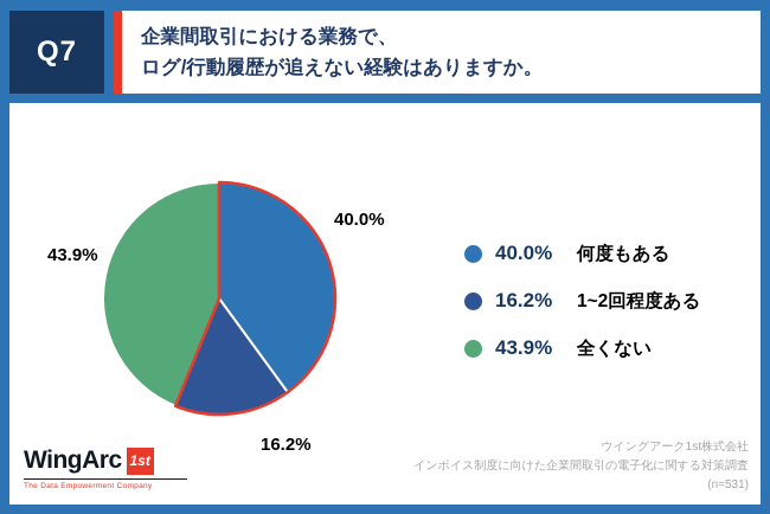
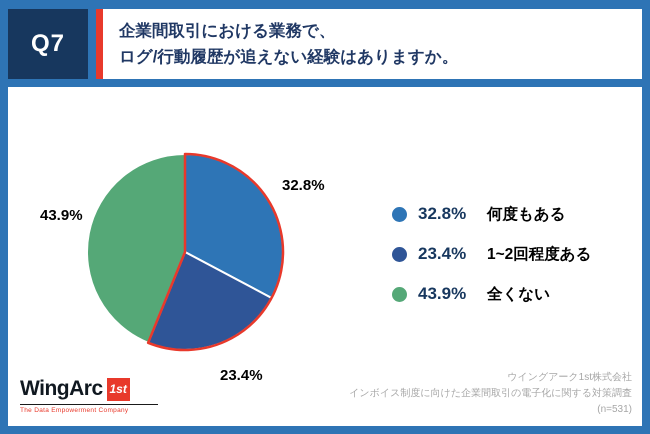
何度もある: 40.0% -> 32.8%
1~2回程度ある: 16.2% -> 23.4%
